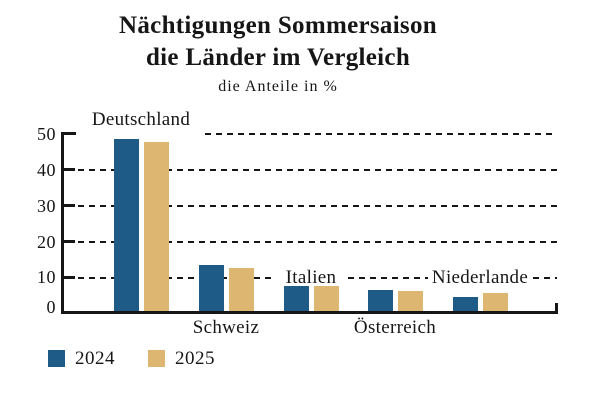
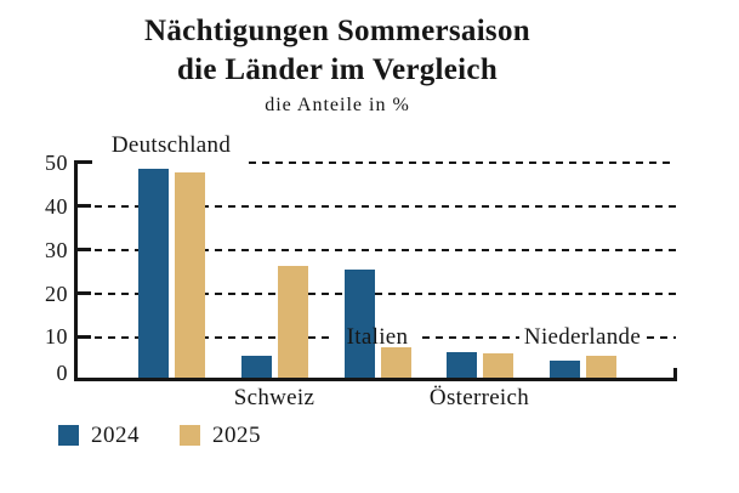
2024/Schweiz: 13 -> 5
2025/Schweiz: 12 -> 26
2024/Italien: 7 -> 25
